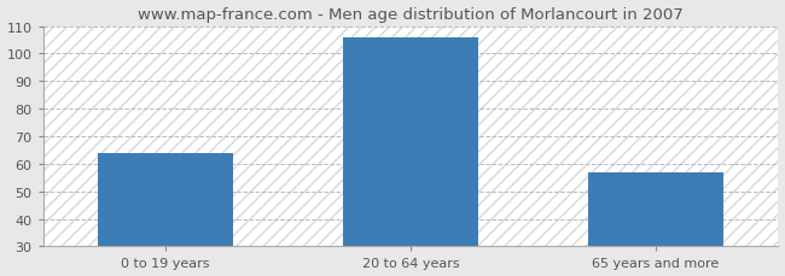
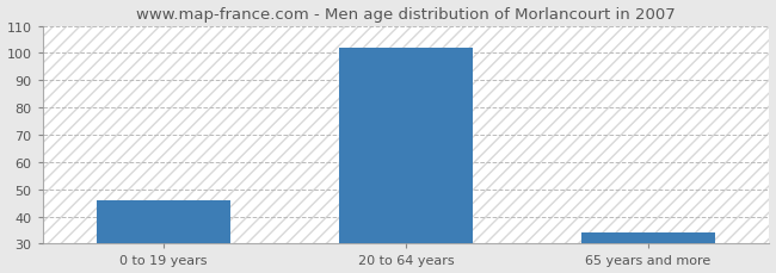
0 to 19 years: 64 -> 46
20 to 64 years: 106 -> 102
65 years and more: 57 -> 34
